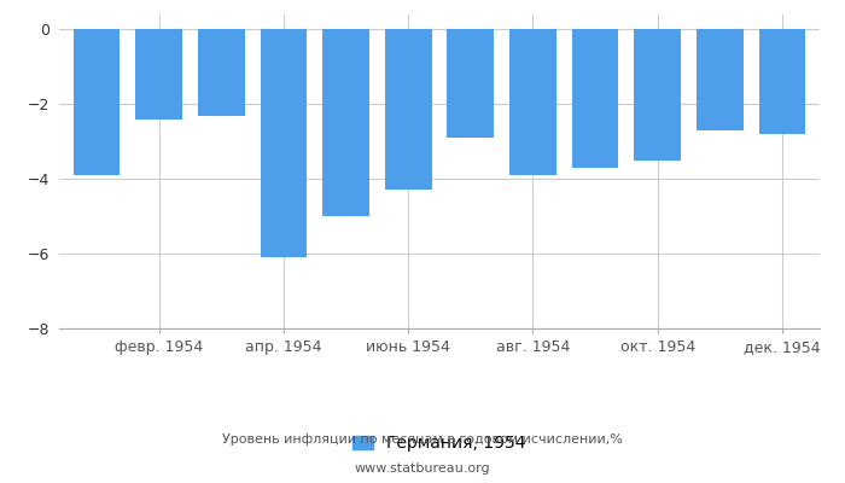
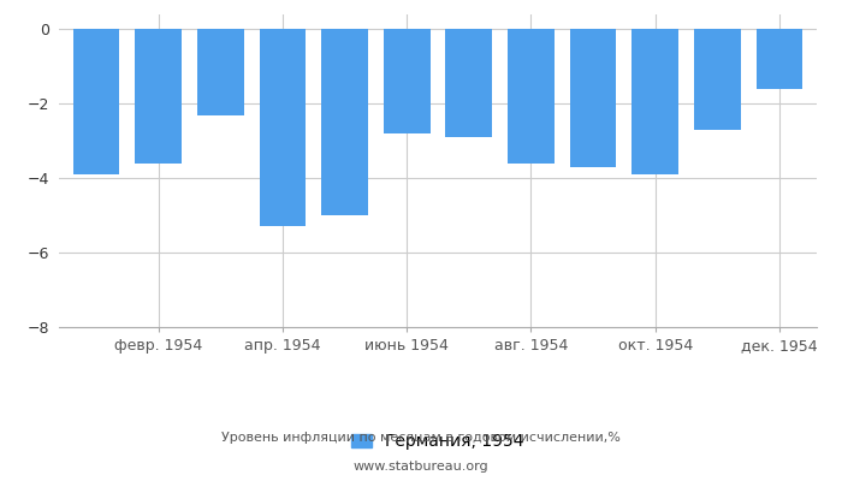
февр. 1954: -2.4 -> -3.6
апр. 1954: -6.1 -> -5.3
июнь 1954: -4.3 -> -2.8
авг. 1954: -3.9 -> -3.6
окт. 1954: -3.5 -> -3.9
дек. 1954: -2.8 -> -1.6
